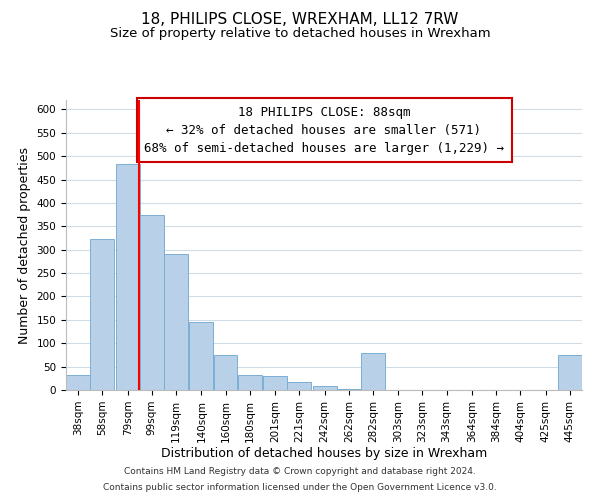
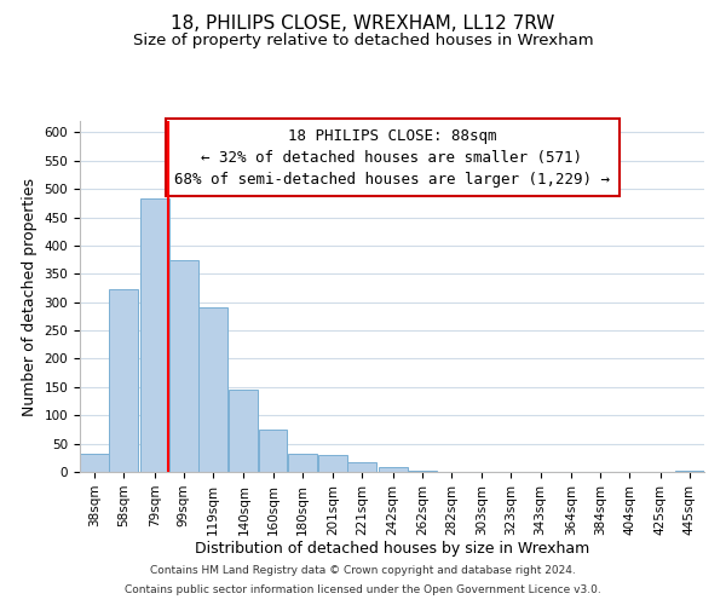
282sqm: 80 -> 1
445sqm: 75 -> 3
